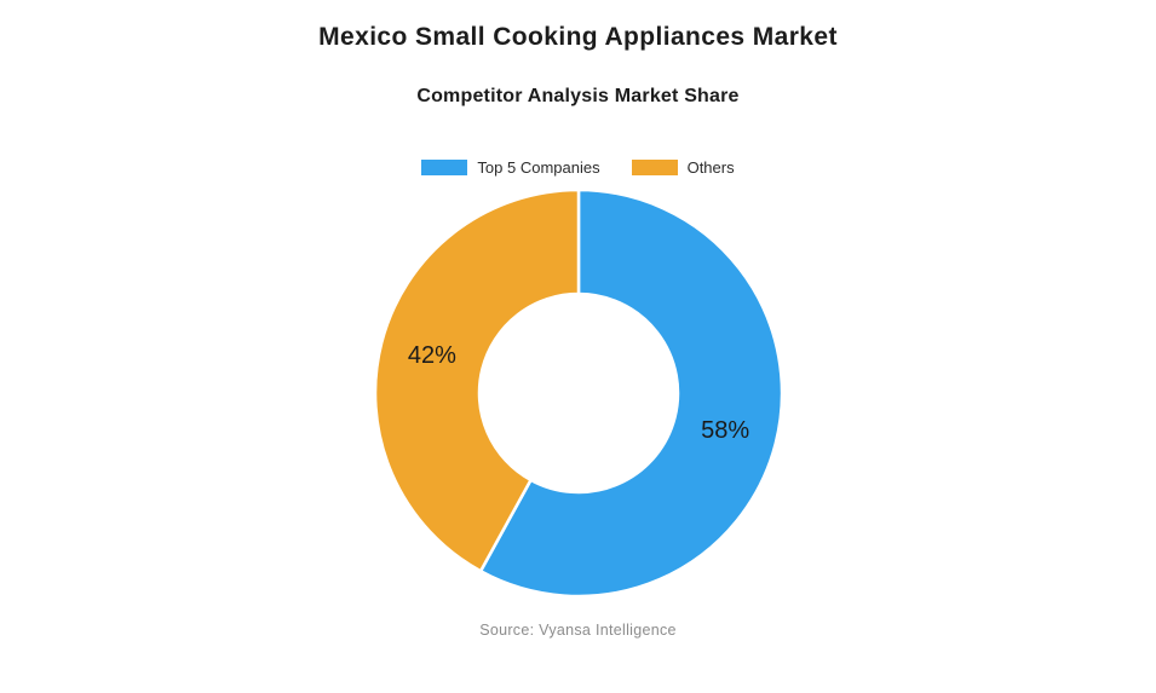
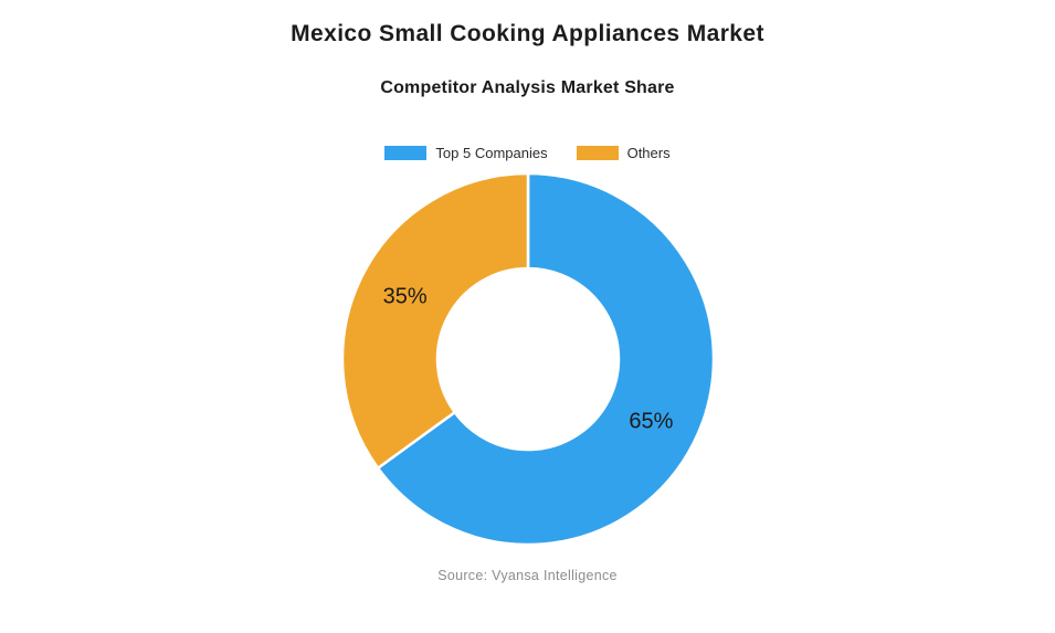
Top 5 Companies: 58% -> 65%
Others: 42% -> 35%
